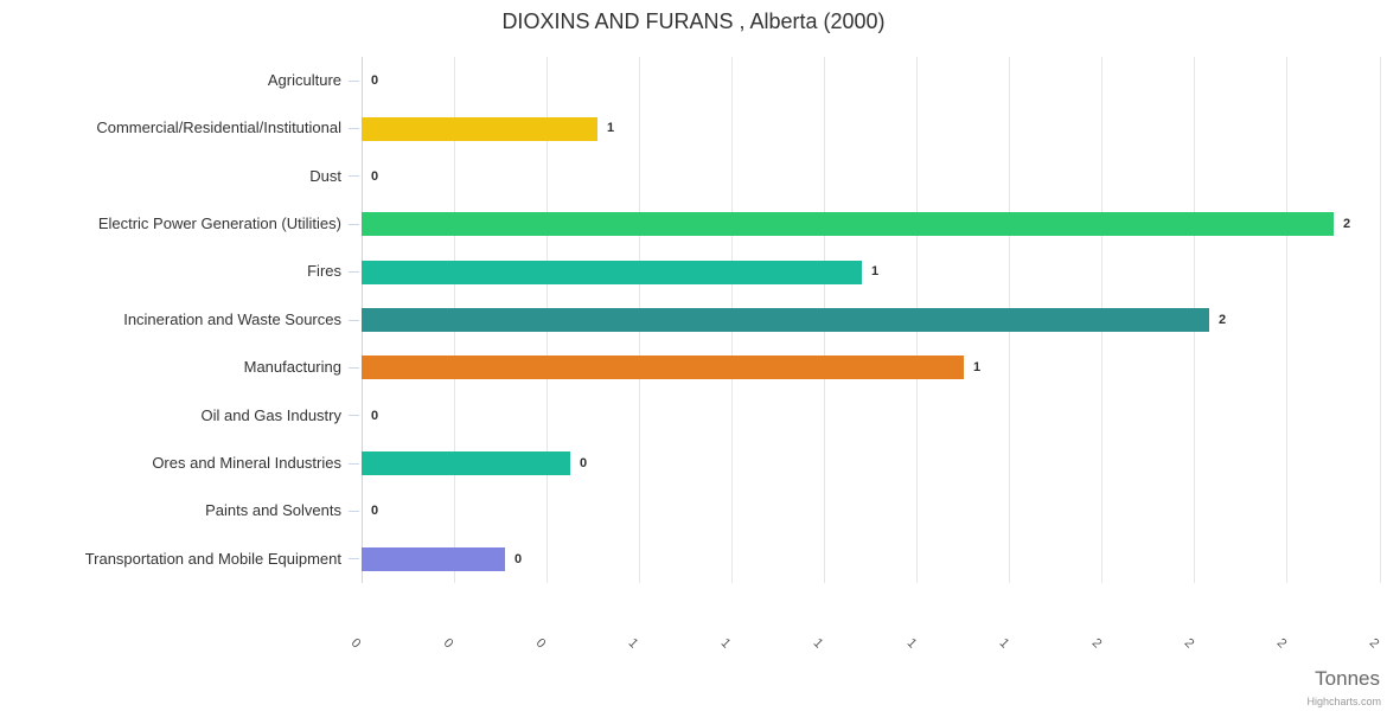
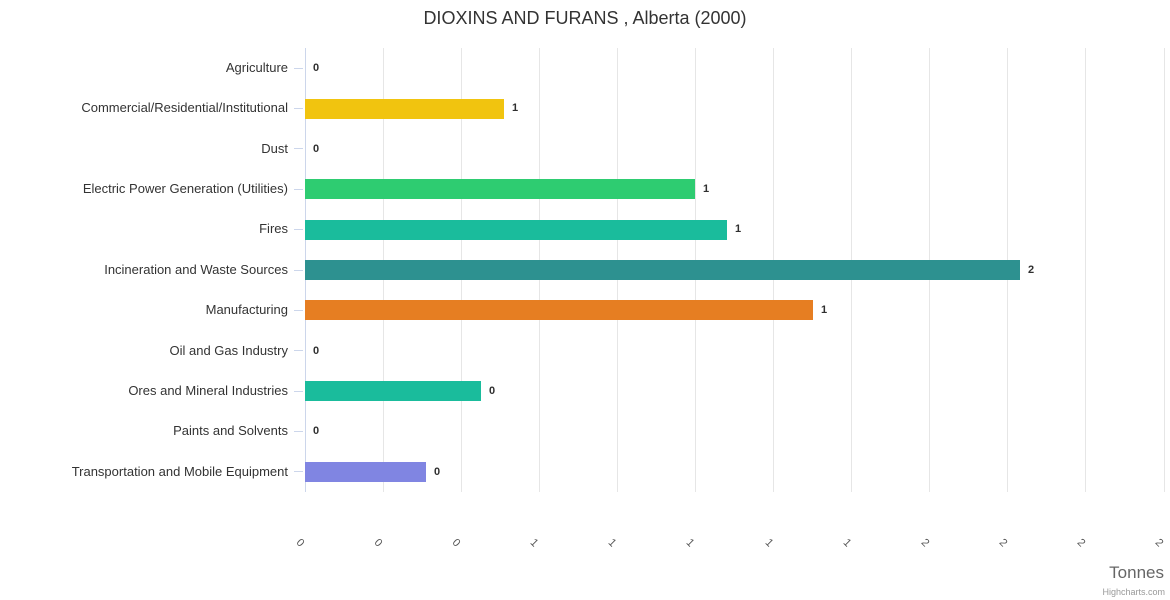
Electric Power Generation (Utilities): 2 -> 1
